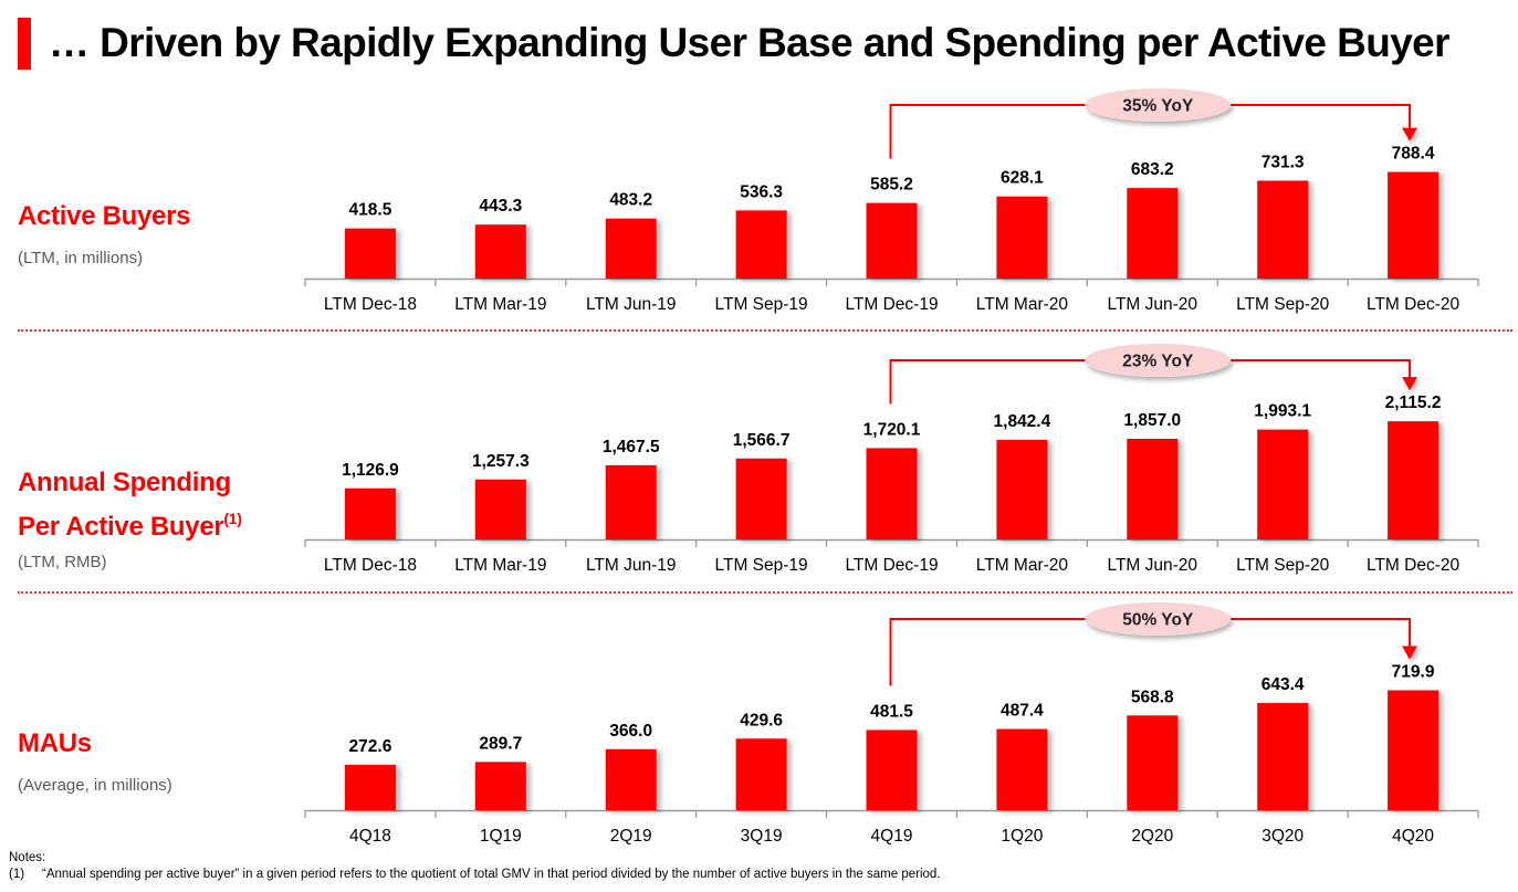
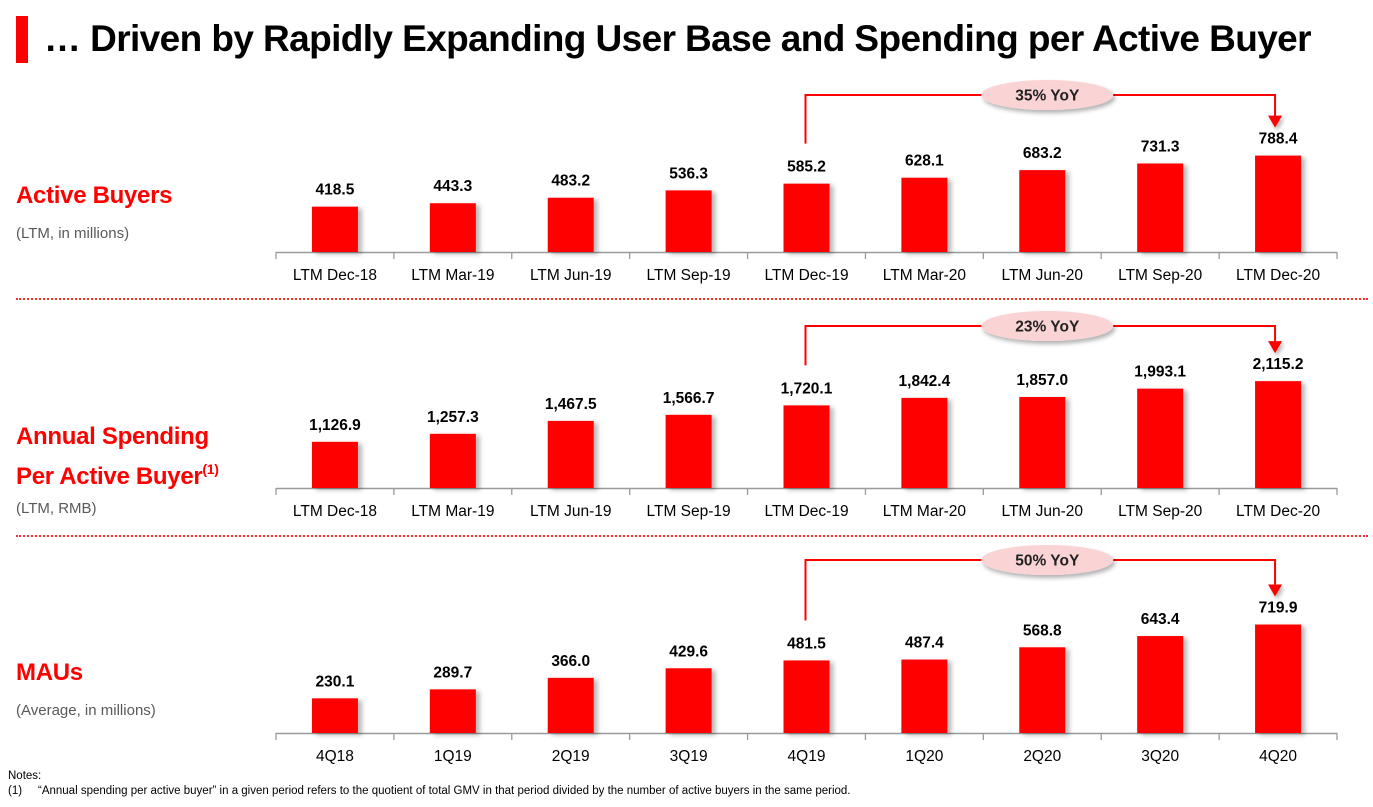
MAUs/4Q18: 272.6 -> 230.1
